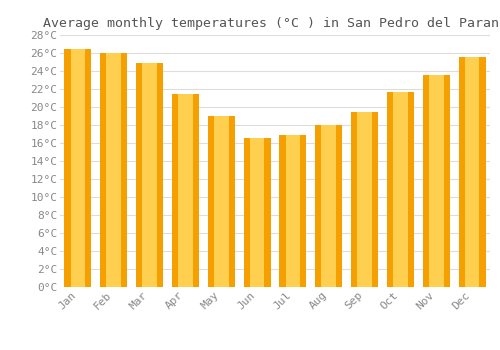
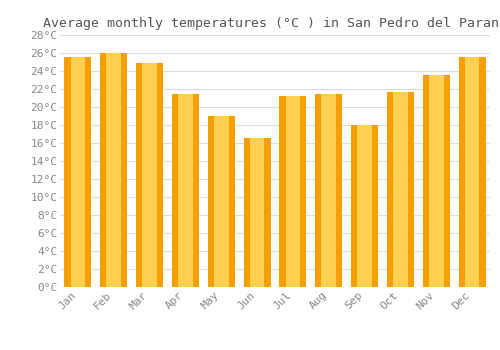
Jan: 26.5°C -> 25.6°C
Jul: 16.9°C -> 21.2°C
Aug: 18.0°C -> 21.4°C
Sep: 19.5°C -> 18.0°C
